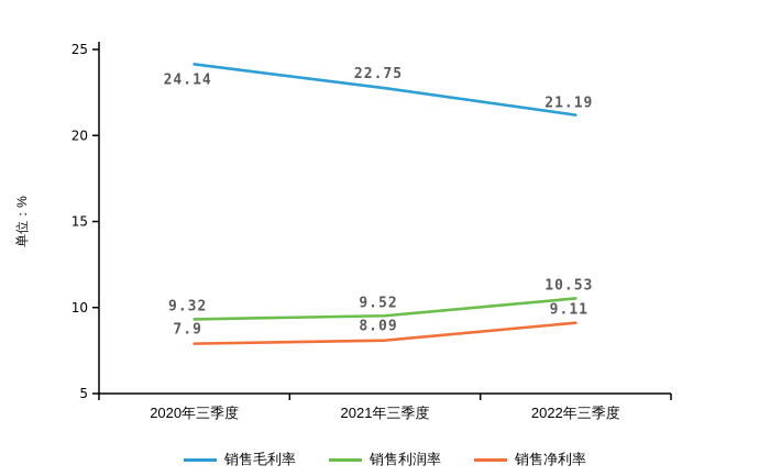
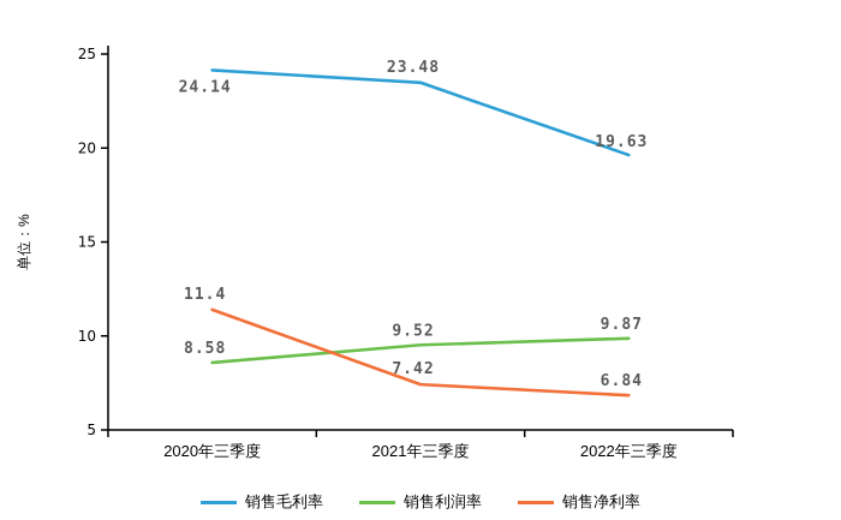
销售利润率/2020年三季度: 9.32 -> 8.58
销售净利率/2020年三季度: 7.9 -> 11.4
销售毛利率/2021年三季度: 22.75 -> 23.48
销售净利率/2021年三季度: 8.09 -> 7.42
销售毛利率/2022年三季度: 21.19 -> 19.63
销售利润率/2022年三季度: 10.53 -> 9.87
销售净利率/2022年三季度: 9.11 -> 6.84
